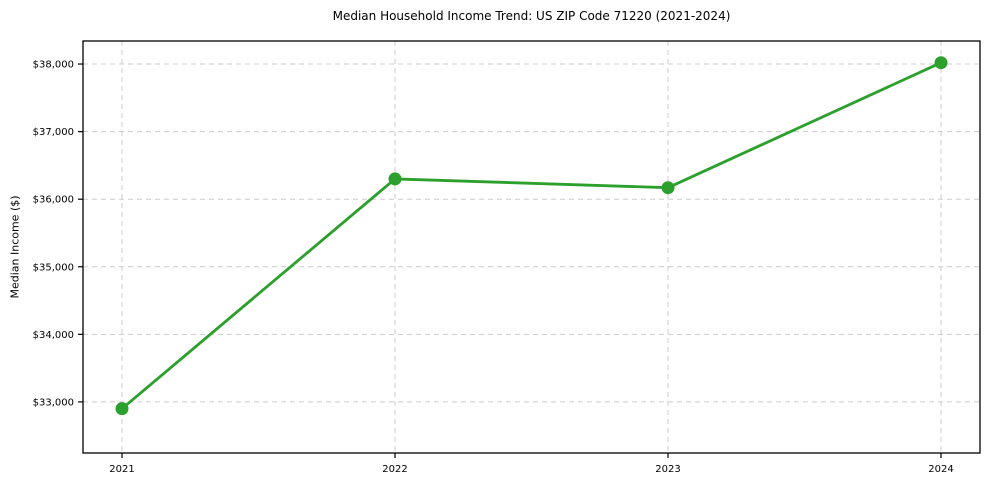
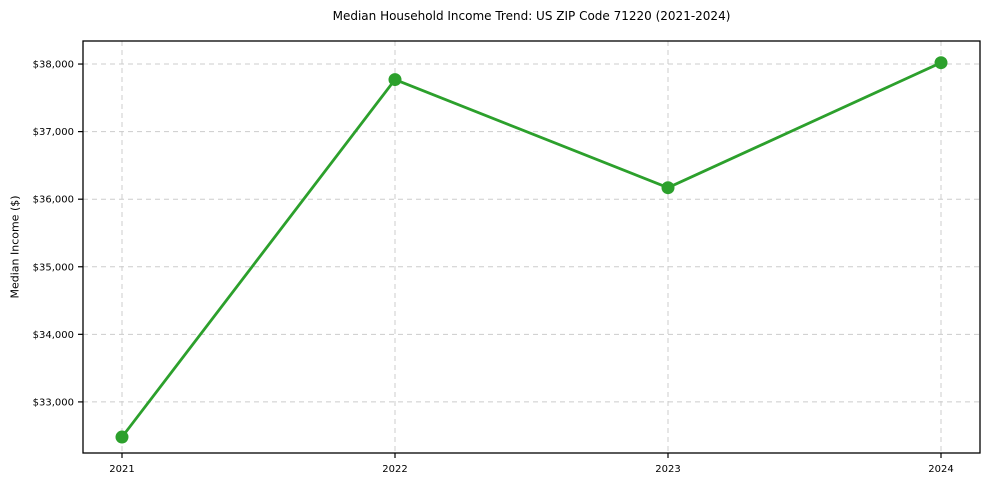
2021: $32900 -> $32500
2022: $36300 -> $37800
